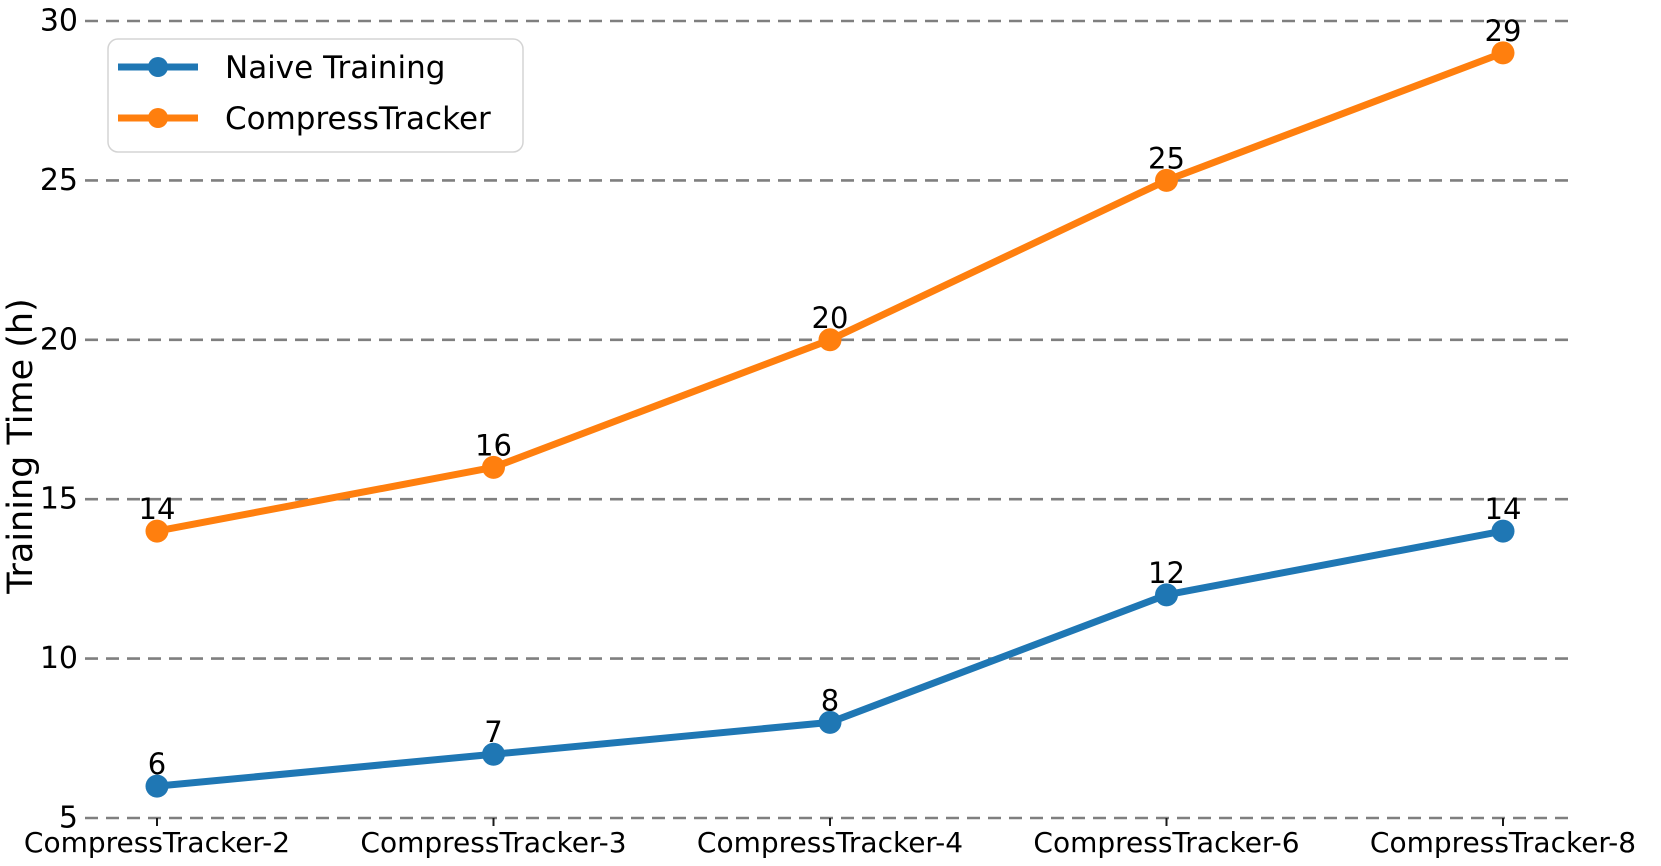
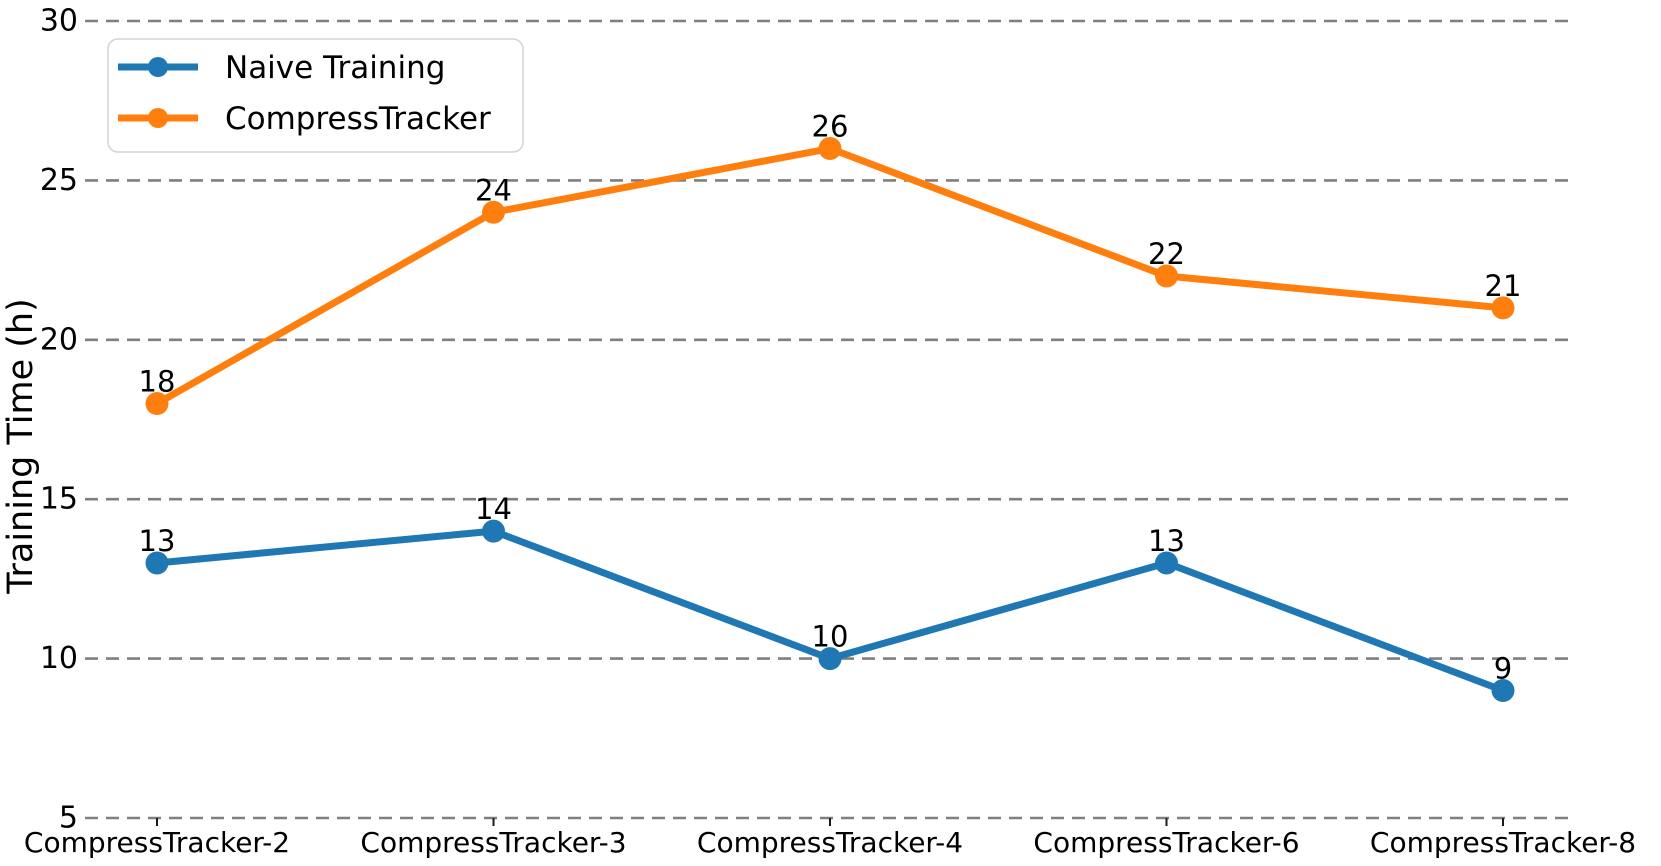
Naive Training/CompressTracker-2: 6 -> 13
CompressTracker/CompressTracker-2: 14 -> 18
Naive Training/CompressTracker-3: 7 -> 14
CompressTracker/CompressTracker-3: 16 -> 24
Naive Training/CompressTracker-4: 8 -> 10
CompressTracker/CompressTracker-4: 20 -> 26
Naive Training/CompressTracker-6: 12 -> 13
CompressTracker/CompressTracker-6: 25 -> 22
Naive Training/CompressTracker-8: 14 -> 9
CompressTracker/CompressTracker-8: 29 -> 21
